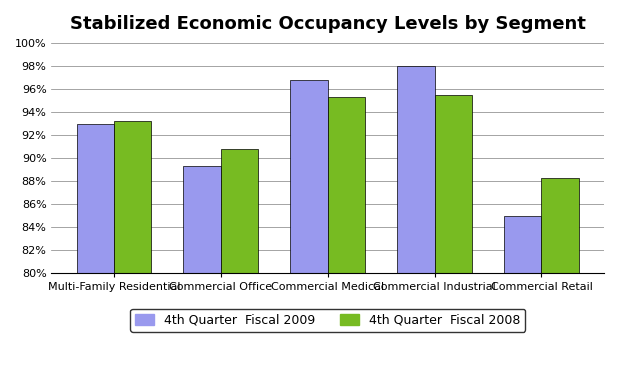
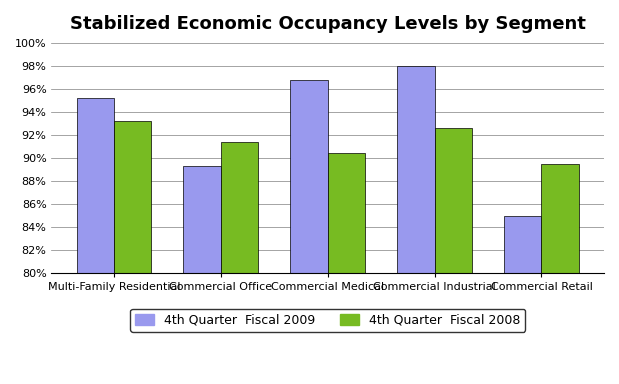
4th Quarter Fiscal 2009/Multi-Family Residential: 93.0% -> 95.2%
4th Quarter Fiscal 2008/Commercial Office: 90.8% -> 91.4%
4th Quarter Fiscal 2008/Commercial Medical: 95.3% -> 90.4%
4th Quarter Fiscal 2008/Commercial Industrial: 95.5% -> 92.6%
4th Quarter Fiscal 2008/Commercial Retail: 88.3% -> 89.5%
